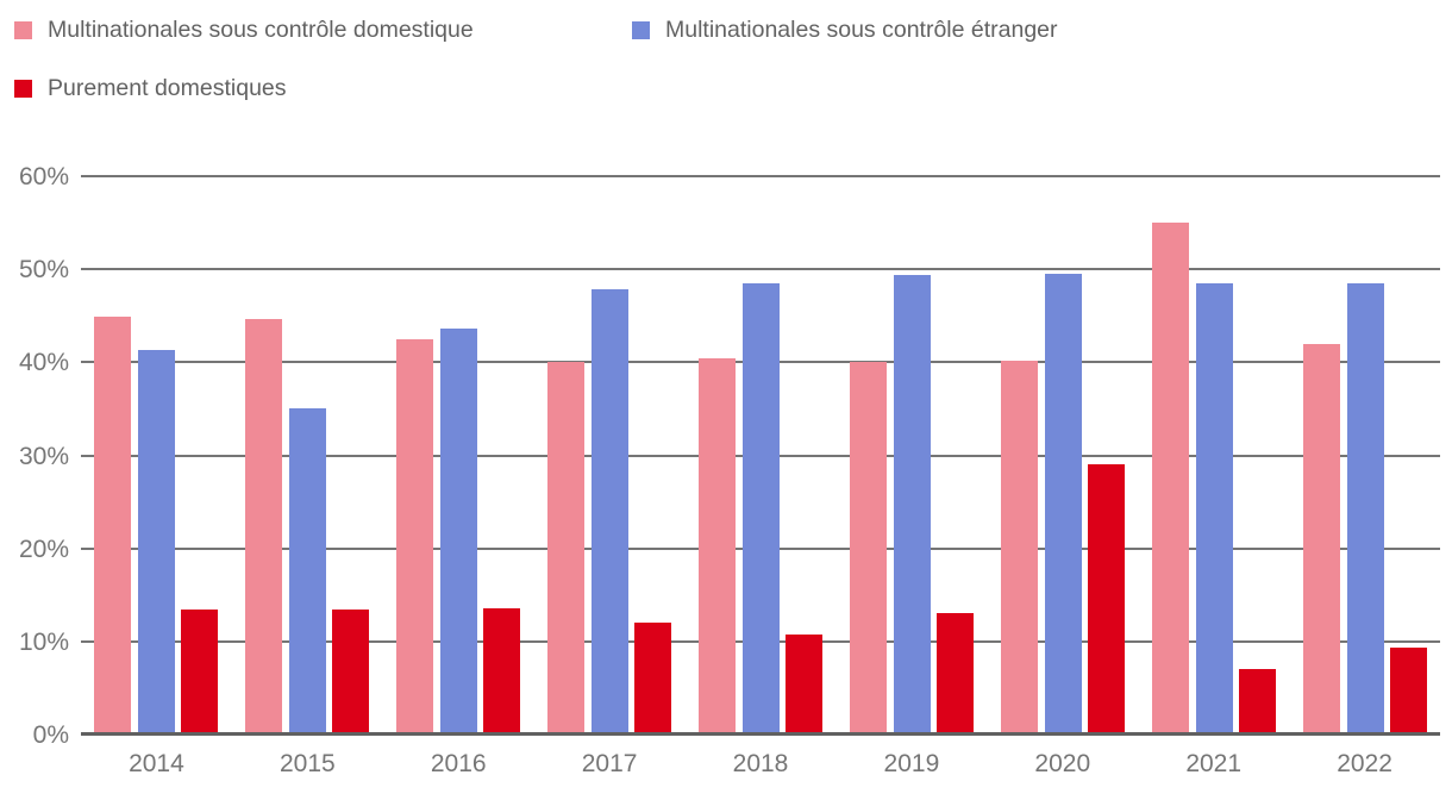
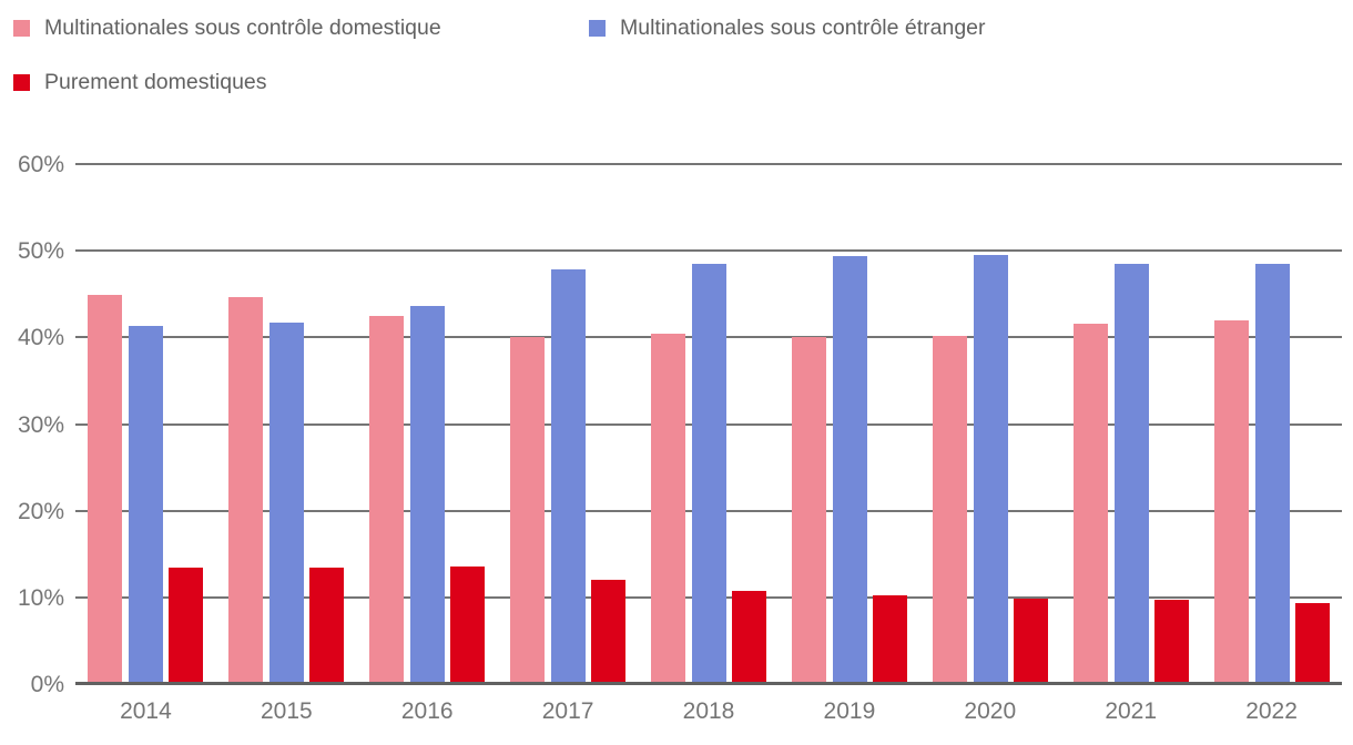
Multinationales sous contrôle étranger/2015: 35% -> 42%
Purement domestiques/2019: 13% -> 10%
Purement domestiques/2020: 29% -> 10%
Multinationales sous contrôle domestique/2021: 55% -> 42%
Purement domestiques/2021: 7% -> 10%
